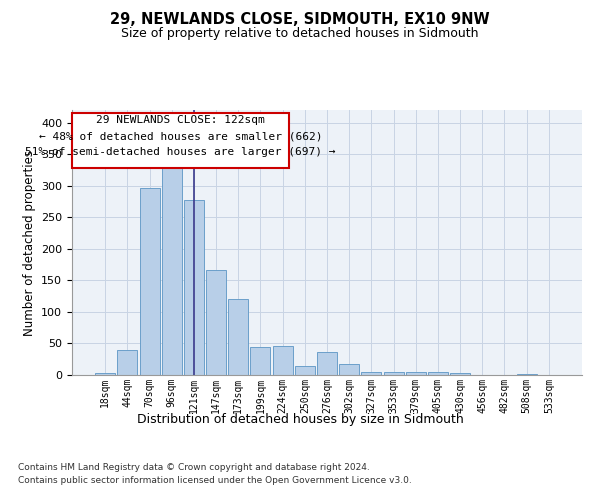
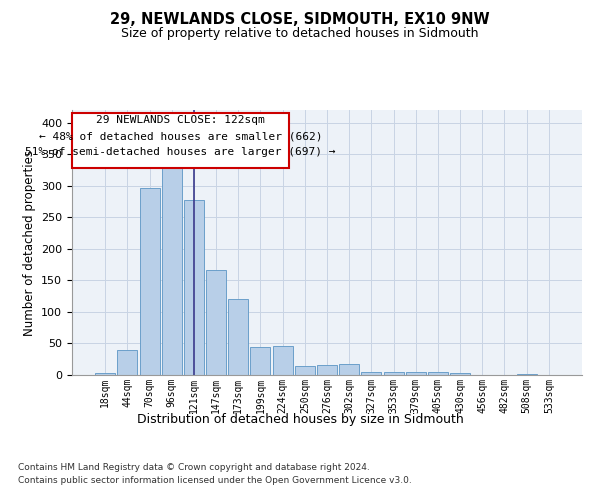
276sqm: 36 -> 16
